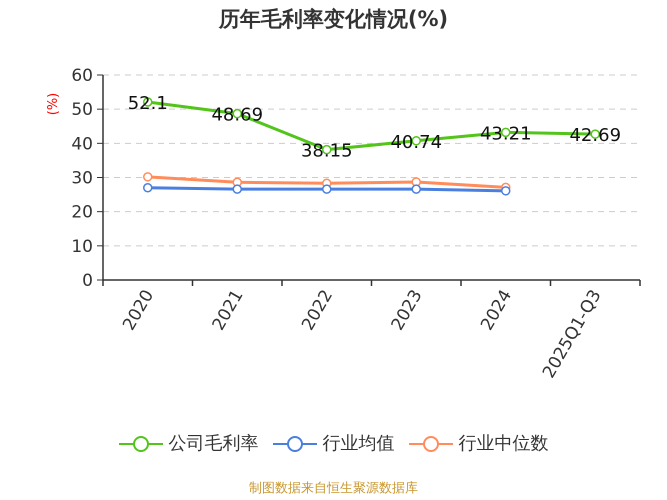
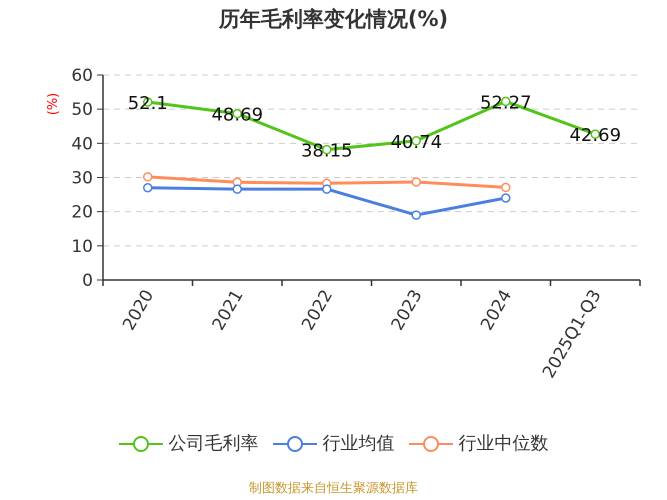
行业均值/2023: 27 -> 19
公司毛利率/2024: 43.21 -> 52.27
行业均值/2024: 26 -> 24
